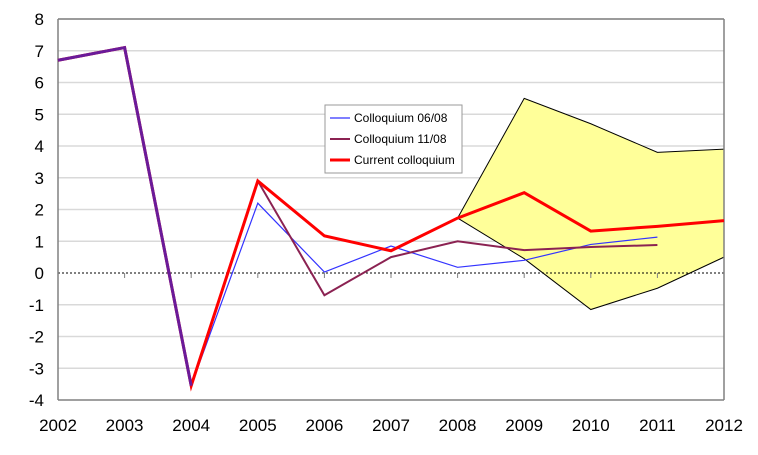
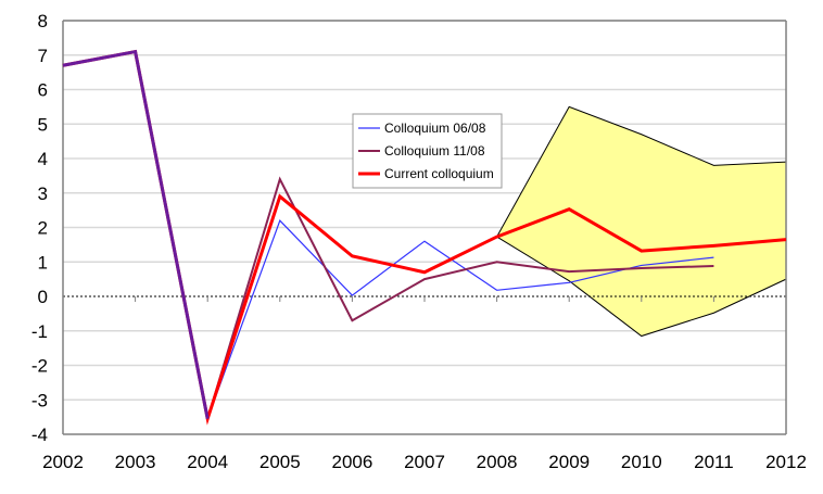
Colloquium 11/08/2005: 2.9 -> 3.4
Colloquium 06/08/2007: 0.8 -> 1.6
